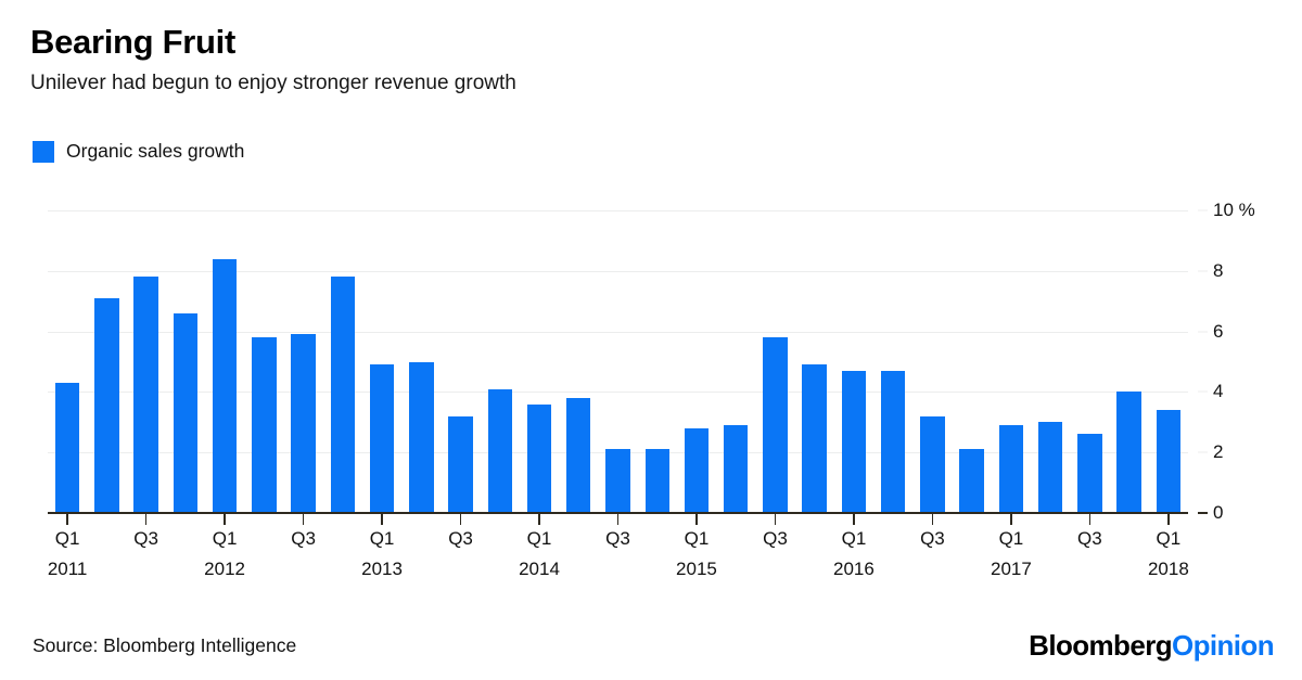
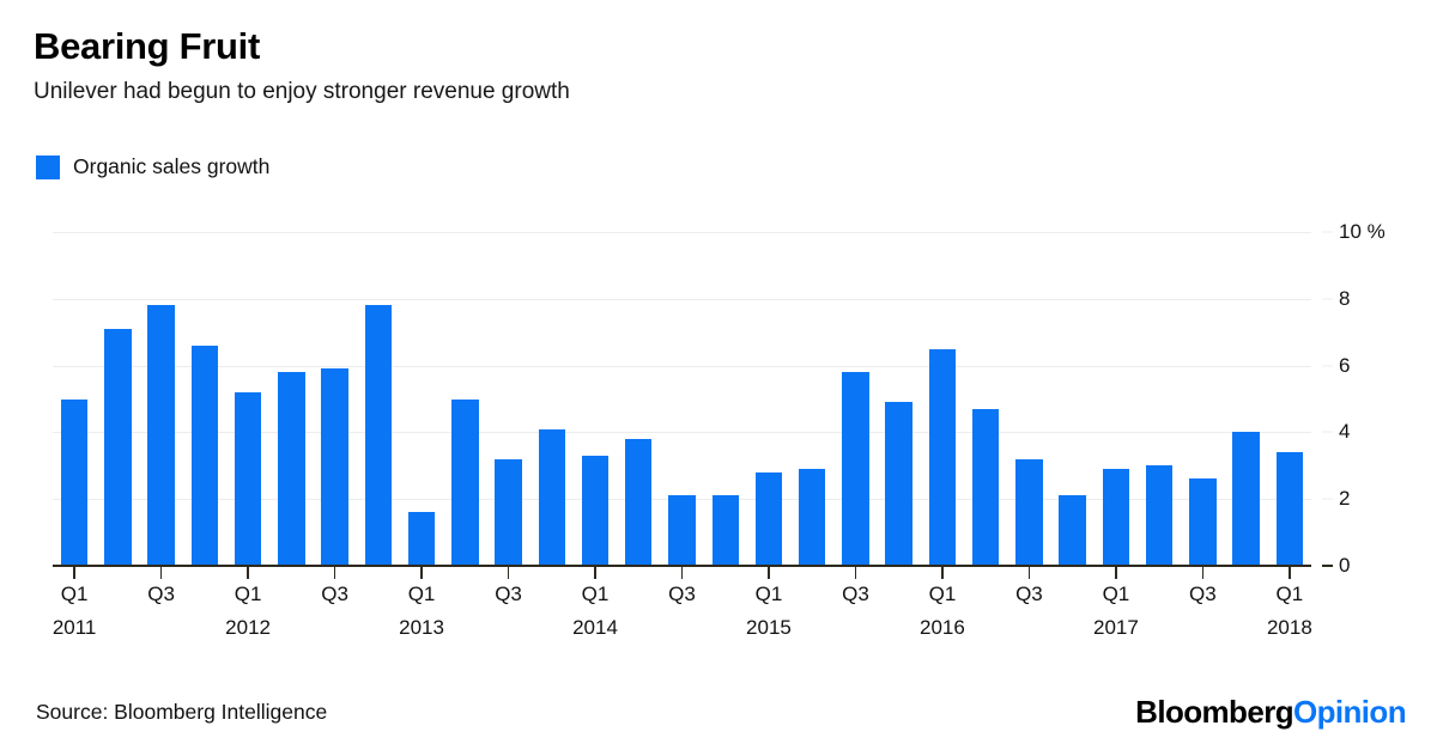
Q1 2011: 4.3% -> 5.0%
Q1 2012: 8.4% -> 5.2%
Q1 2013: 4.9% -> 1.6%
Q1 2014: 3.6% -> 3.3%
Q1 2016: 4.7% -> 6.5%
